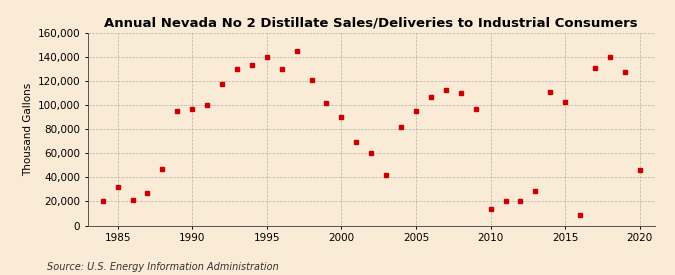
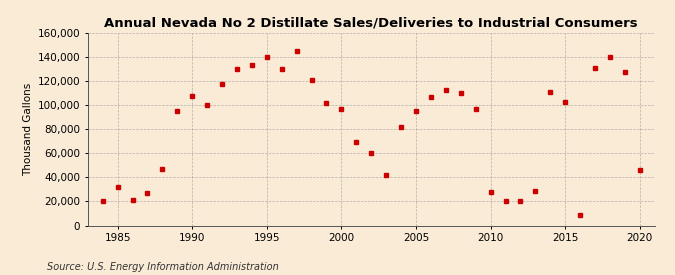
1990: 97,000 -> 108,000
2000: 90,000 -> 97,000
2010: 14,000 -> 28,000
